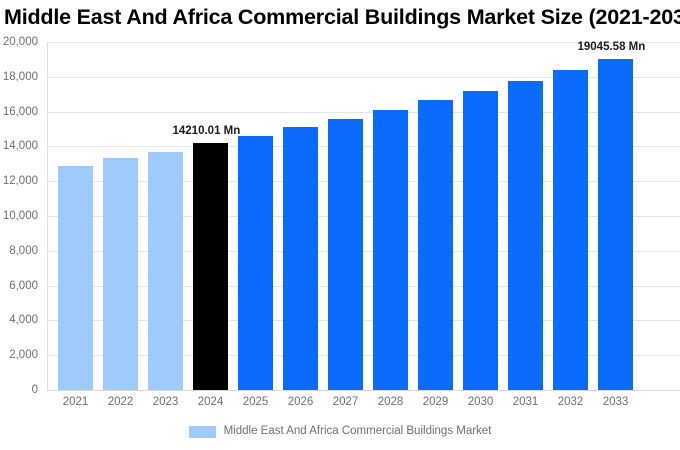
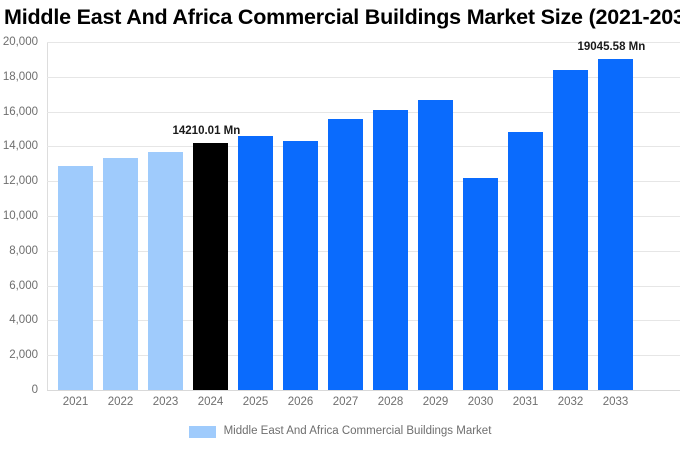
2026: 15100 -> 14300
2030: 17200 -> 12200
2031: 17800 -> 14800
